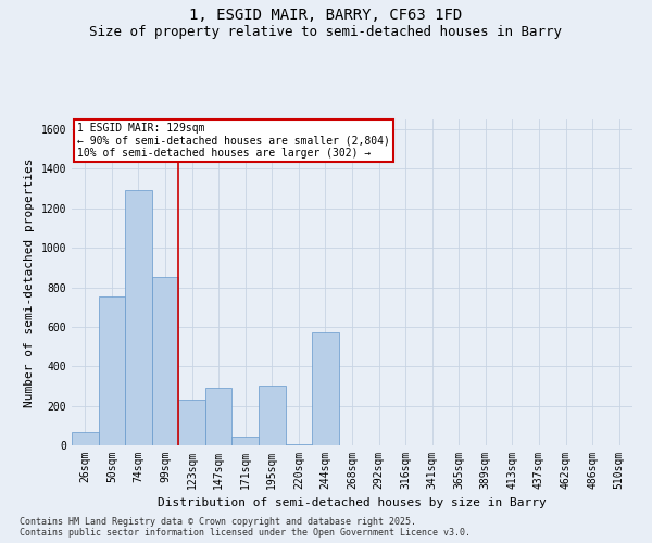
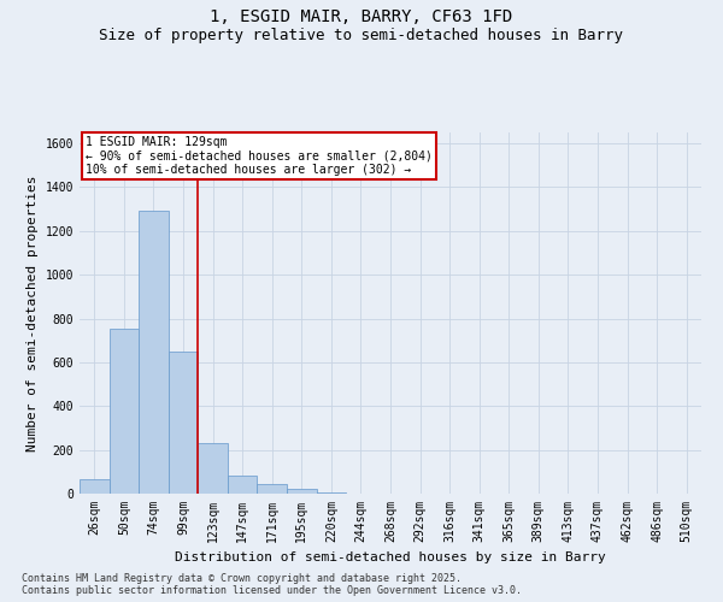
99sqm: 850 -> 650
147sqm: 290 -> 80
195sqm: 300 -> 20
244sqm: 570 -> 0
